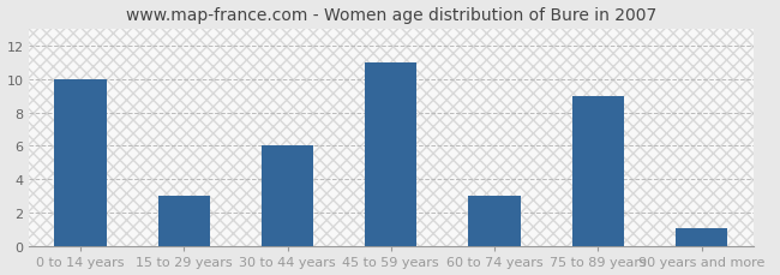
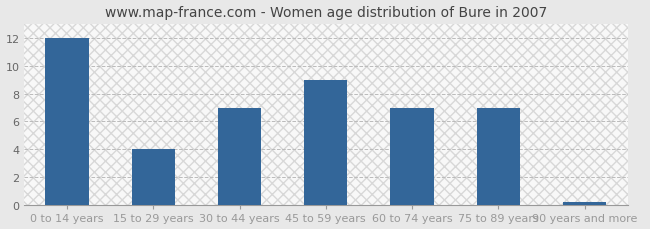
0 to 14 years: 10.0 -> 12.0
15 to 29 years: 3.0 -> 4.0
30 to 44 years: 6.0 -> 7.0
45 to 59 years: 11.0 -> 9.0
60 to 74 years: 3.0 -> 7.0
75 to 89 years: 9.0 -> 7.0
90 years and more: 1.1 -> 0.2
